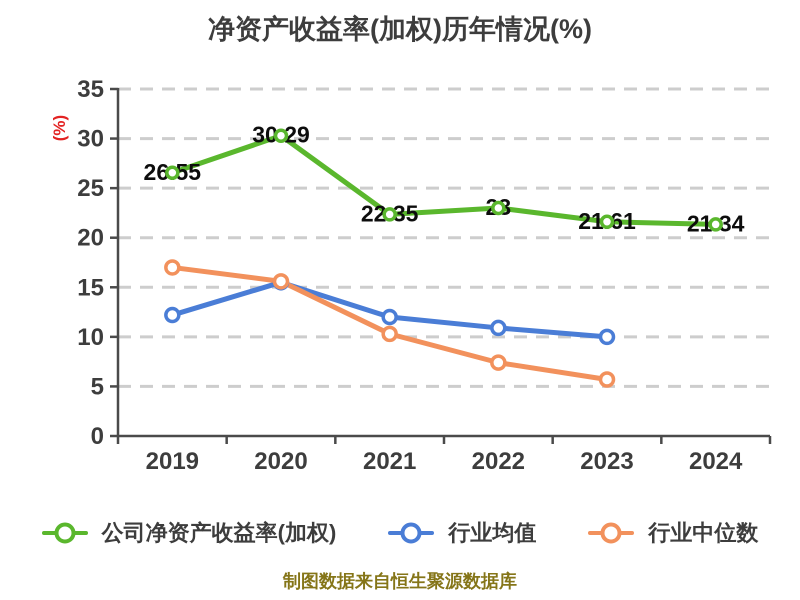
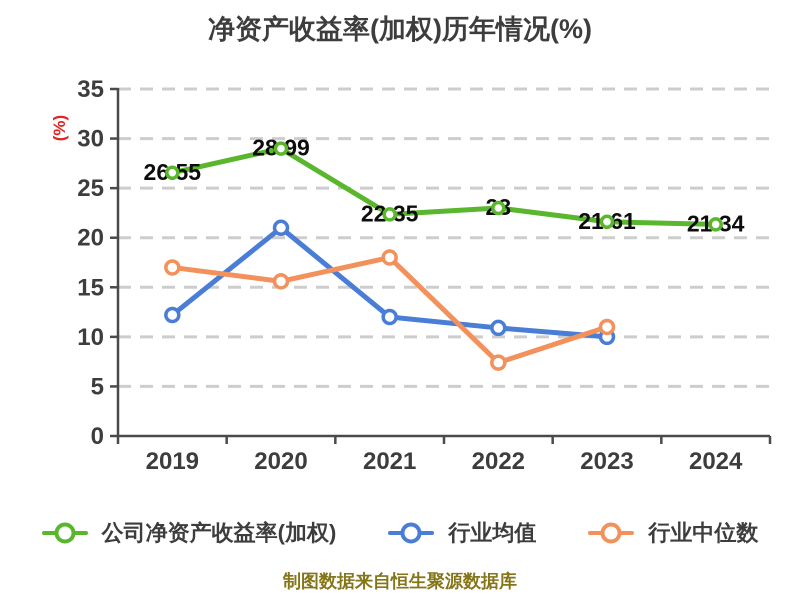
公司净资产收益率(加权)/2020: 30.29 -> 28.99
行业均值/2020: 16 -> 21
行业中位数/2021: 10 -> 18
行业中位数/2023: 6 -> 11
